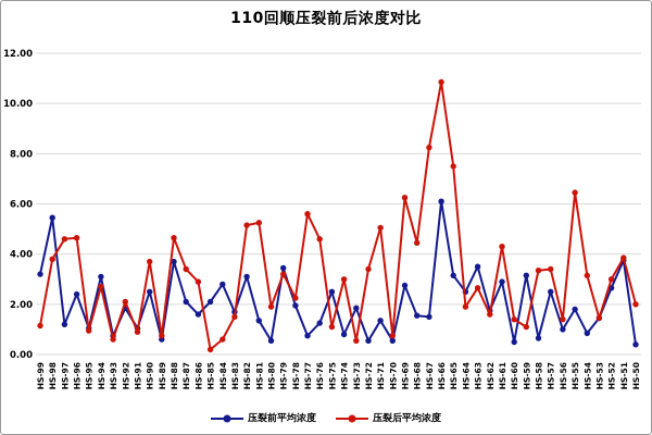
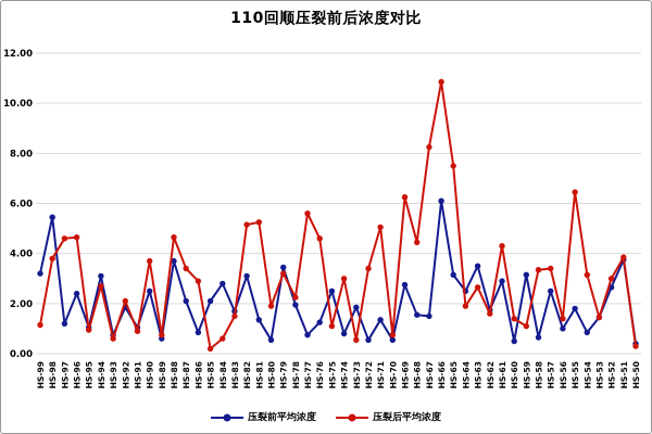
压裂前平均浓度/HS-86: 1.6 -> 0.8
压裂后平均浓度/HS-50: 2.0 -> 0.3
